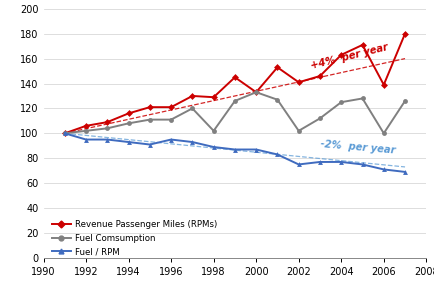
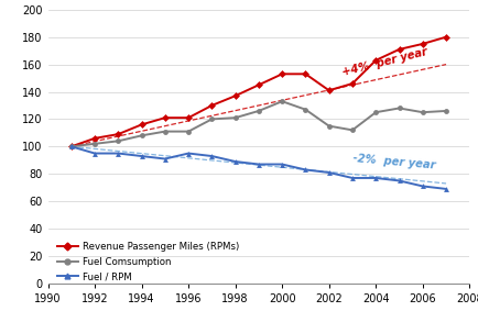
Revenue Passenger Miles (RPMs)/1998: 129 -> 137
Fuel Comsumption/1998: 102 -> 121
Revenue Passenger Miles (RPMs)/2000: 133 -> 153
Fuel Comsumption/2002: 102 -> 115
Fuel / RPM/2002: 75 -> 81
Revenue Passenger Miles (RPMs)/2006: 139 -> 175
Fuel Comsumption/2006: 100 -> 125
